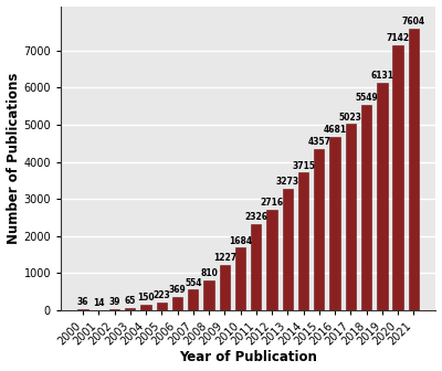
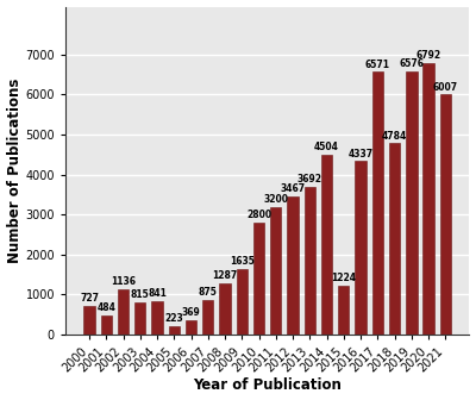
2000: 36 -> 727
2001: 14 -> 484
2002: 39 -> 1136
2003: 65 -> 815
2004: 150 -> 841
2007: 554 -> 875
2008: 810 -> 1287
2009: 1227 -> 1635
2010: 1684 -> 2800
2011: 2326 -> 3200
2012: 2716 -> 3467
2013: 3273 -> 3692
2014: 3715 -> 4504
2015: 4357 -> 1224
2016: 4681 -> 4337
2017: 5023 -> 6571
2018: 5549 -> 4784
2019: 6131 -> 6576
2020: 7142 -> 6792
2021: 7604 -> 6007
